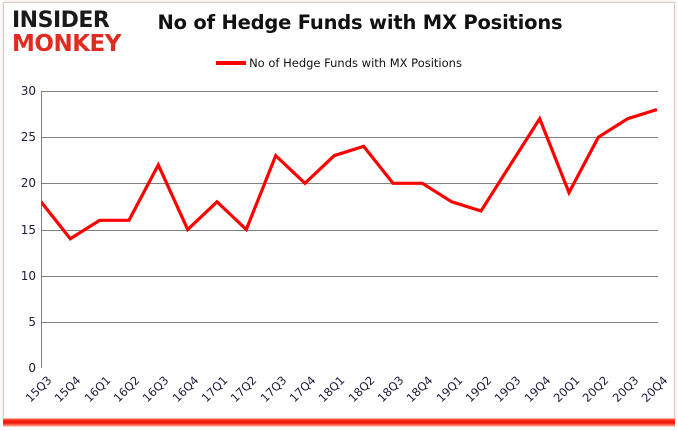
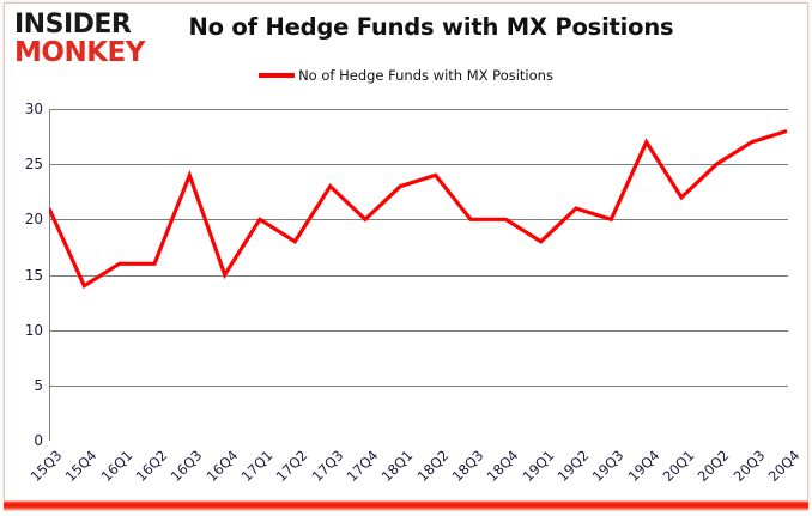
15Q3: 18 -> 21
16Q3: 22 -> 24
17Q1: 18 -> 20
17Q2: 15 -> 18
19Q2: 17 -> 21
19Q3: 22 -> 20
20Q1: 19 -> 22
